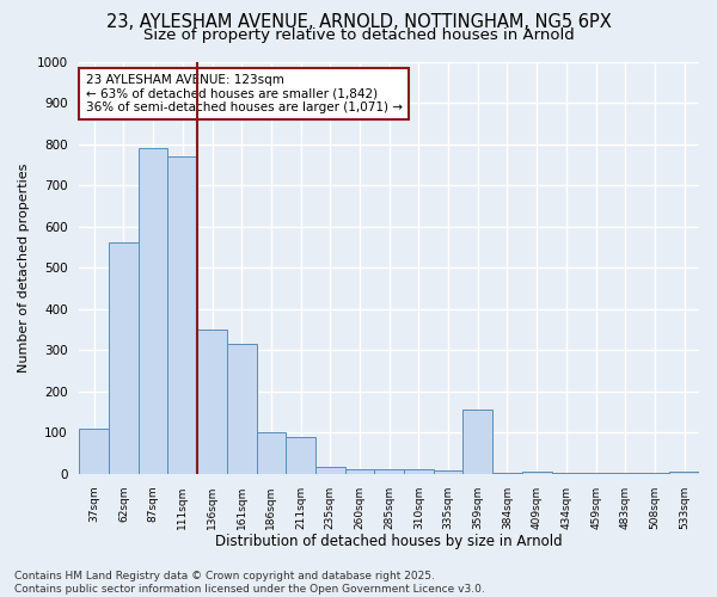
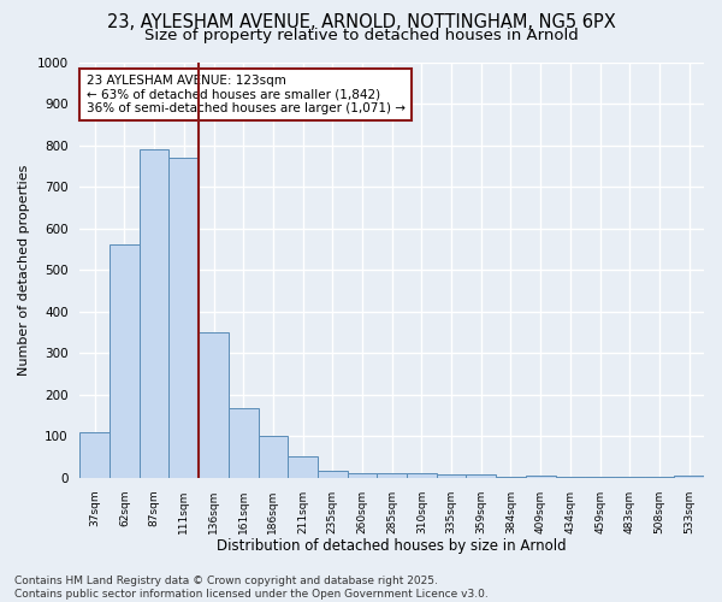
161sqm: 315 -> 168
211sqm: 90 -> 52
359sqm: 155 -> 7
